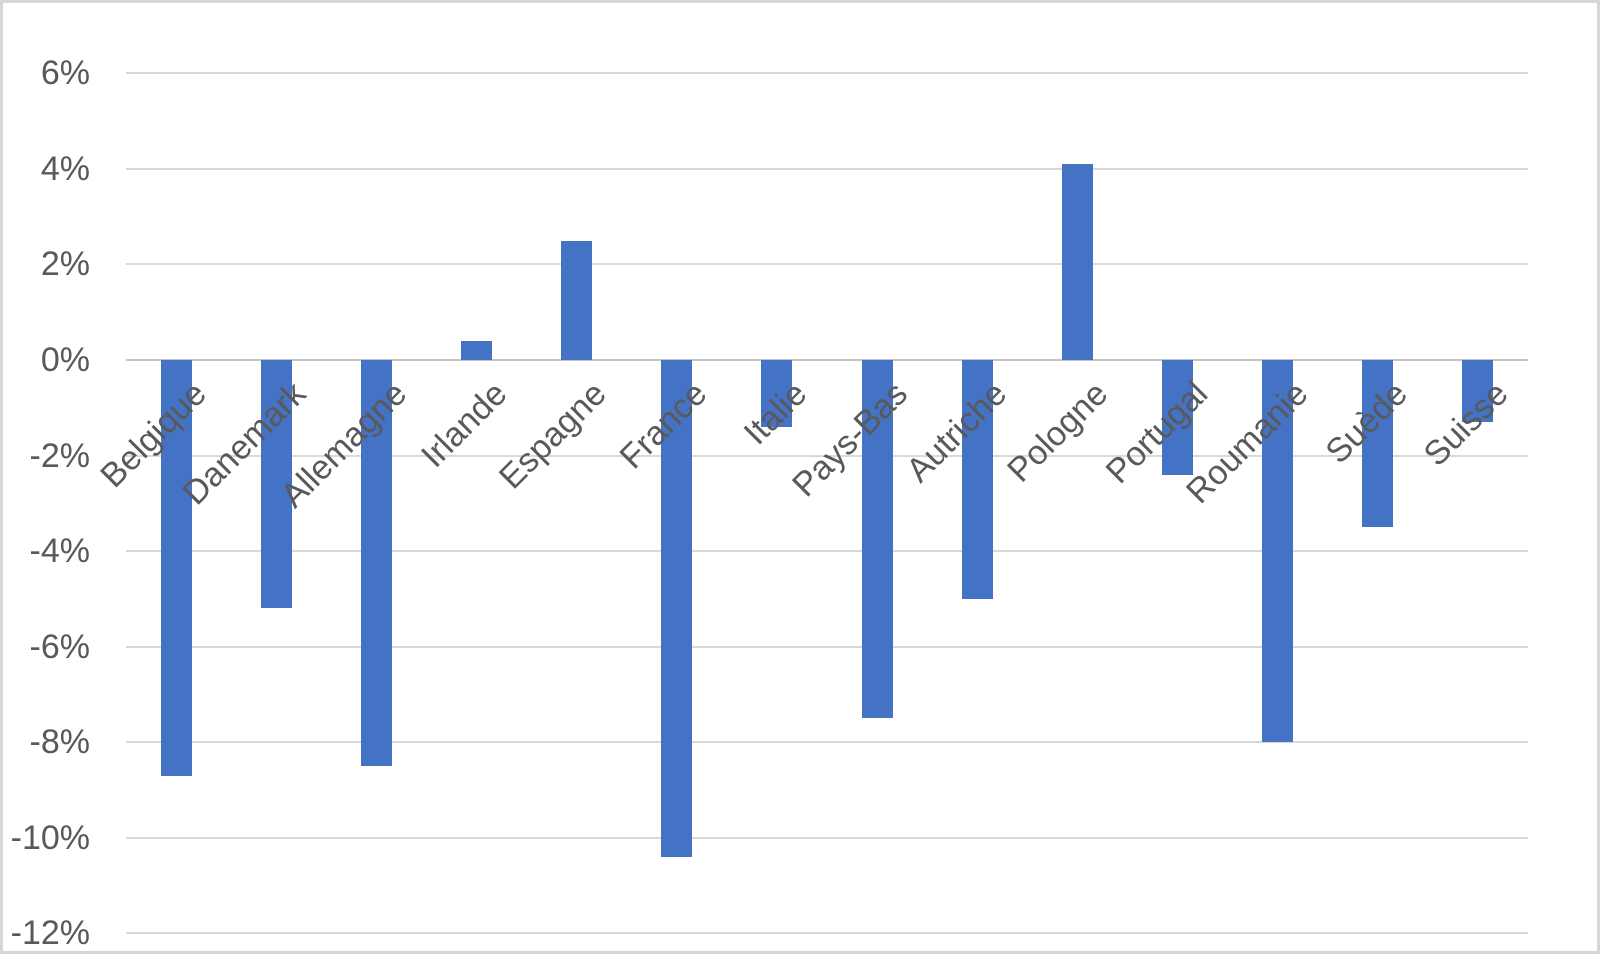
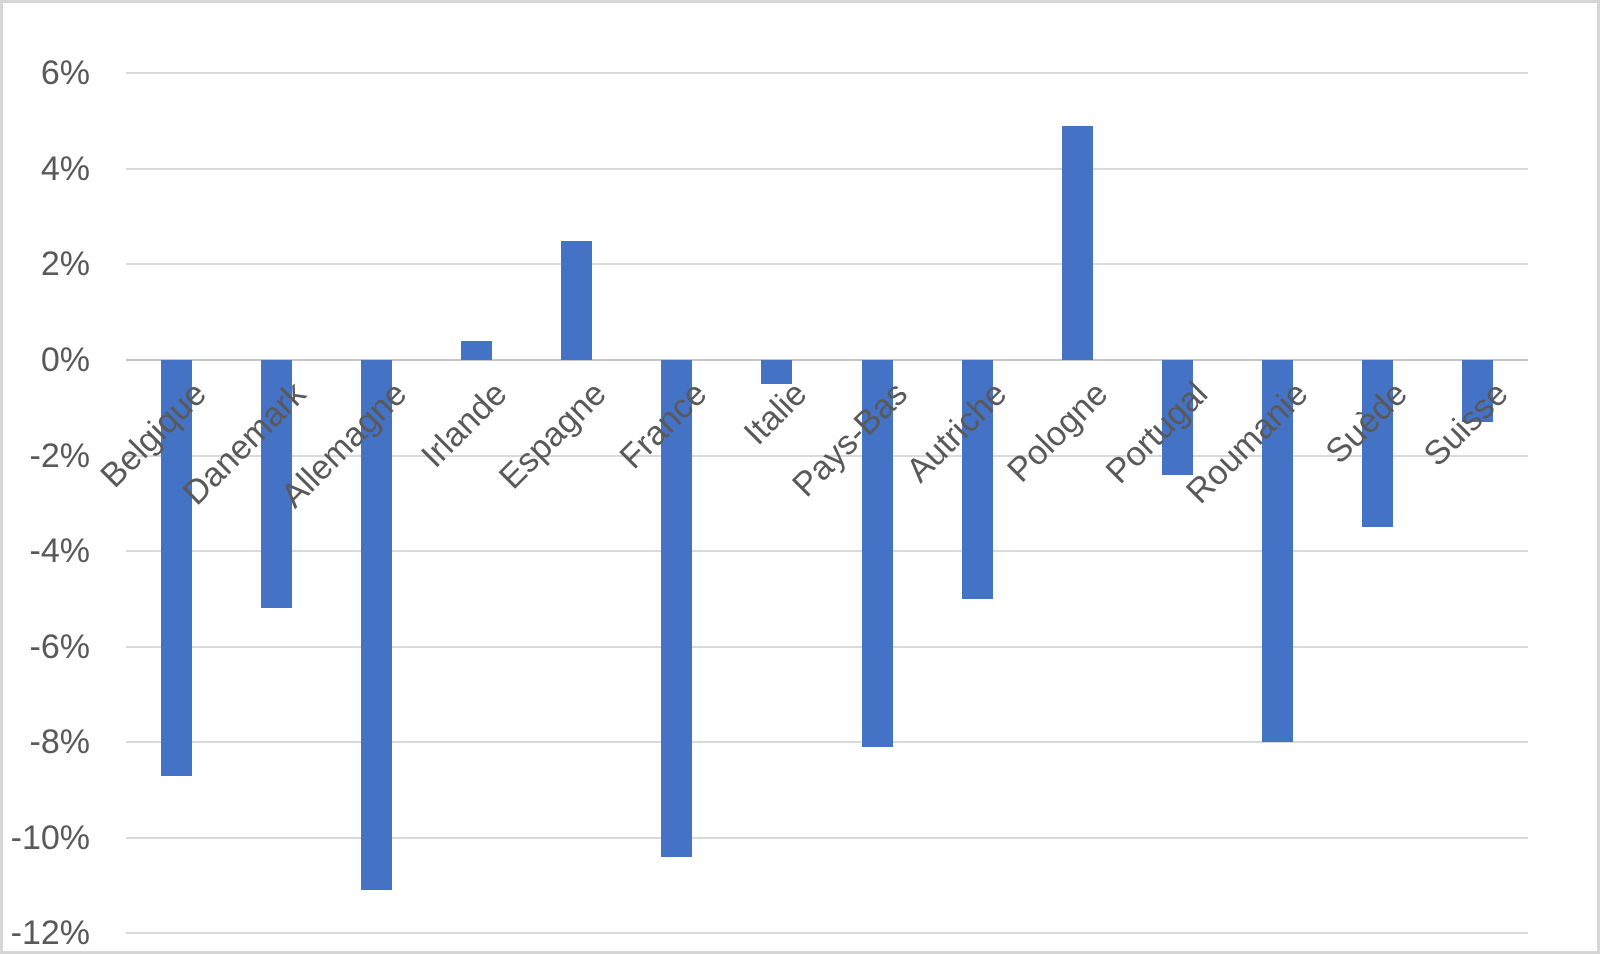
Allemagne: -8.5% -> -11.1%
Italie: -1.4% -> -0.5%
Pays-Bas: -7.5% -> -8.1%
Pologne: 4.1% -> 4.9%
